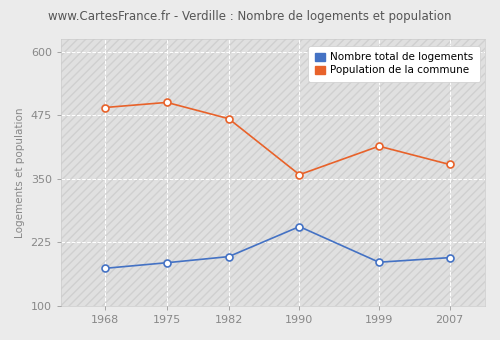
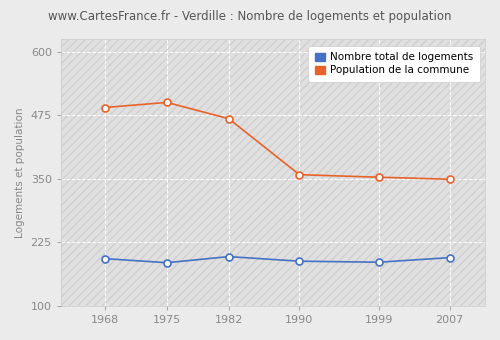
Nombre total de logements/1968: 174 -> 193
Nombre total de logements/1990: 256 -> 188
Population de la commune/1999: 414 -> 353
Population de la commune/2007: 378 -> 349
